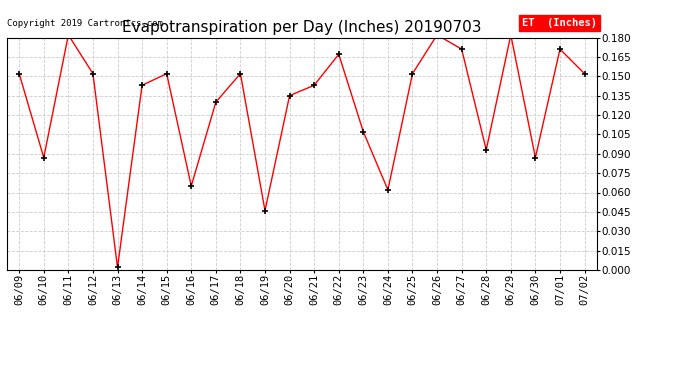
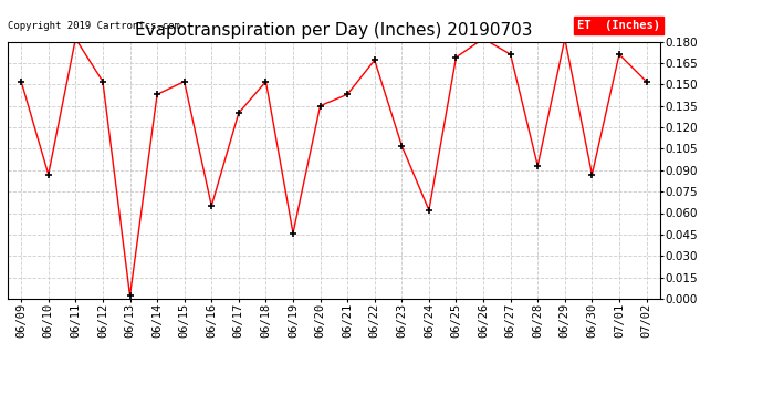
06/25: 0.152 -> 0.169
